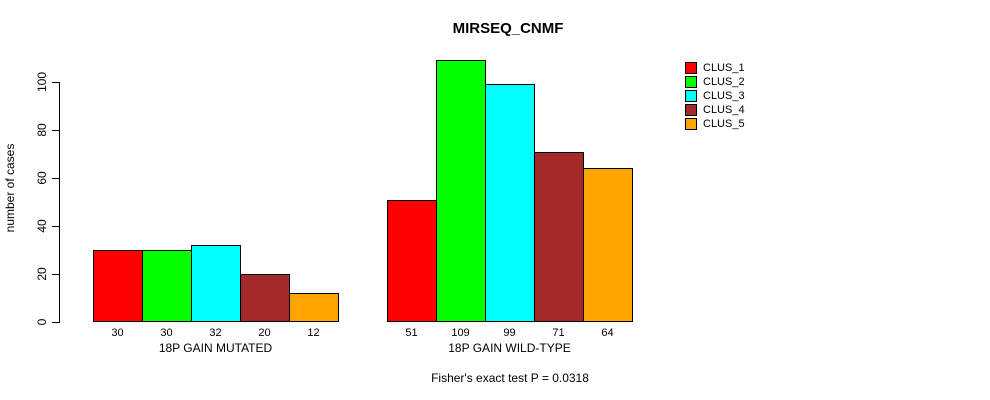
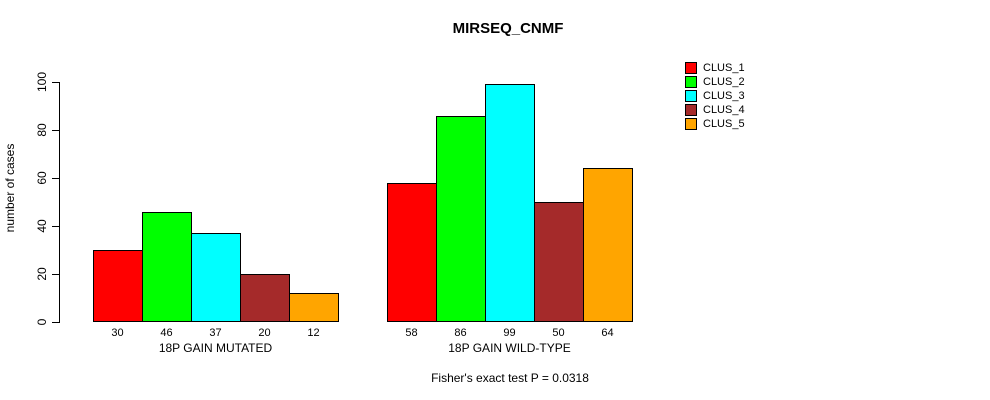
CLUS_2/18P GAIN MUTATED: 30 -> 46
CLUS_3/18P GAIN MUTATED: 32 -> 37
CLUS_1/18P GAIN WILD-TYPE: 51 -> 58
CLUS_2/18P GAIN WILD-TYPE: 109 -> 86
CLUS_4/18P GAIN WILD-TYPE: 71 -> 50
